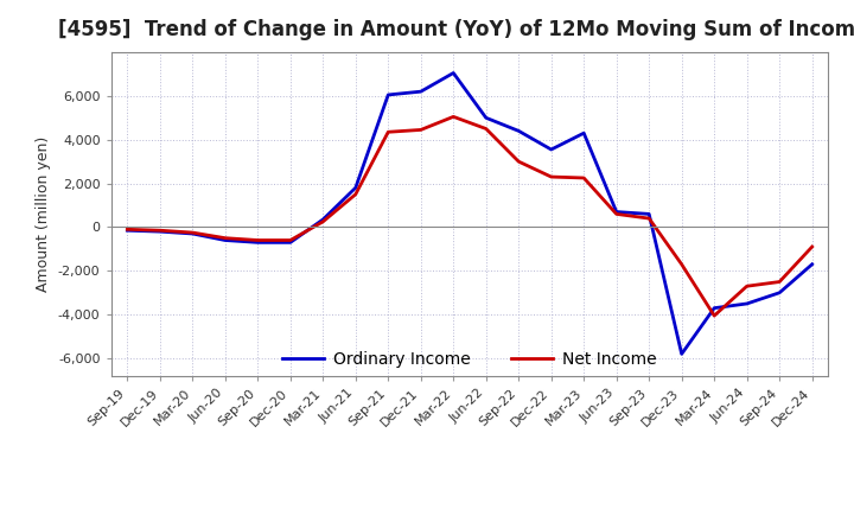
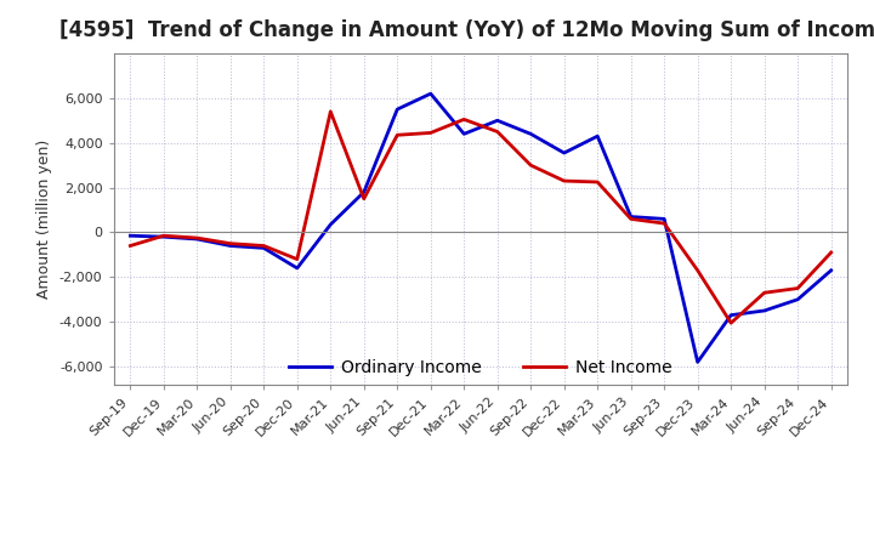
Net Income/Sep-19: -100 -> -600
Ordinary Income/Dec-20: -700 -> -1,600
Net Income/Dec-20: -600 -> -1,200
Net Income/Mar-21: 200 -> 5,400
Ordinary Income/Sep-21: 6,000 -> 5,500
Ordinary Income/Mar-22: 7,000 -> 4,400
